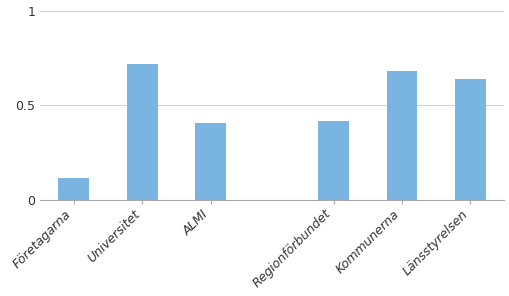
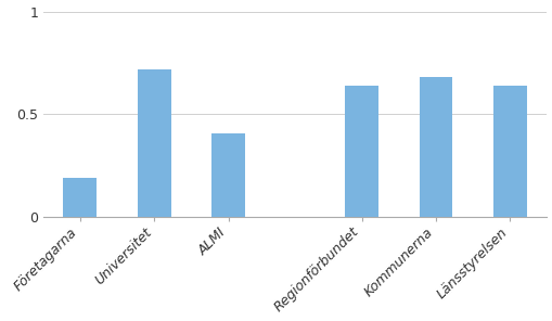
Företagarna: 0.12 -> 0.19
Regionförbundet: 0.42 -> 0.64
